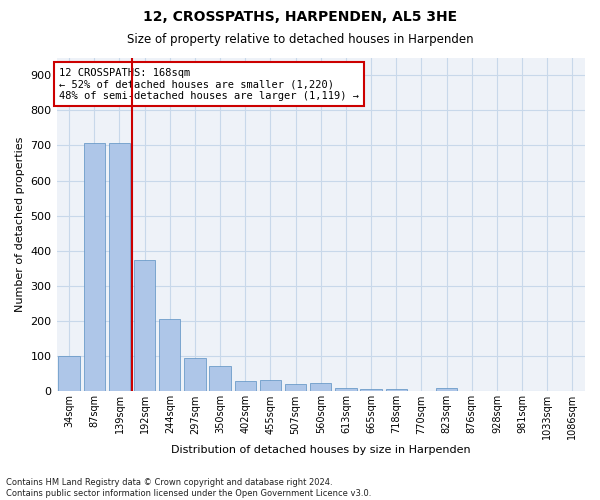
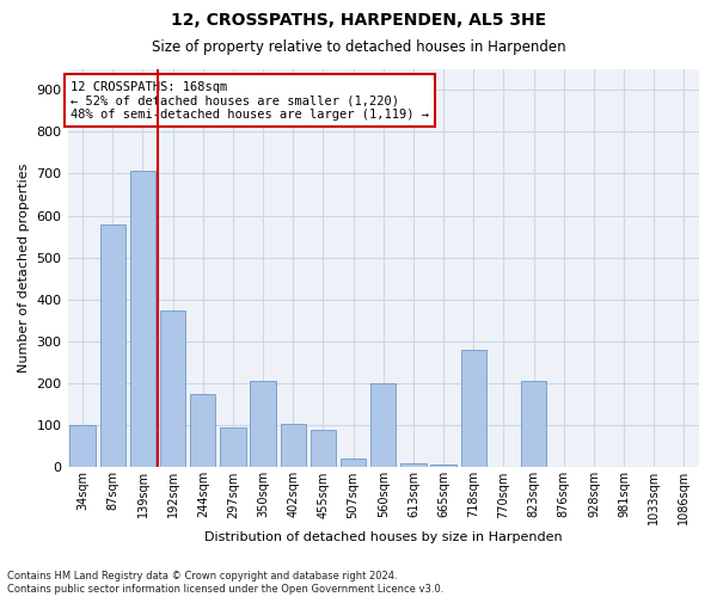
87sqm: 707 -> 580
244sqm: 207 -> 175
350sqm: 72 -> 205
402sqm: 30 -> 105
455sqm: 33 -> 90
560sqm: 23 -> 200
718sqm: 8 -> 280
823sqm: 10 -> 205
